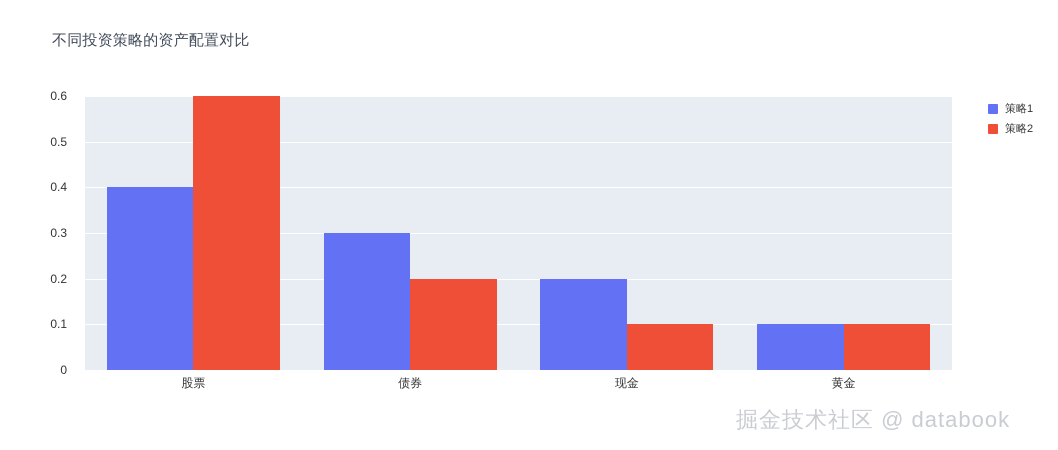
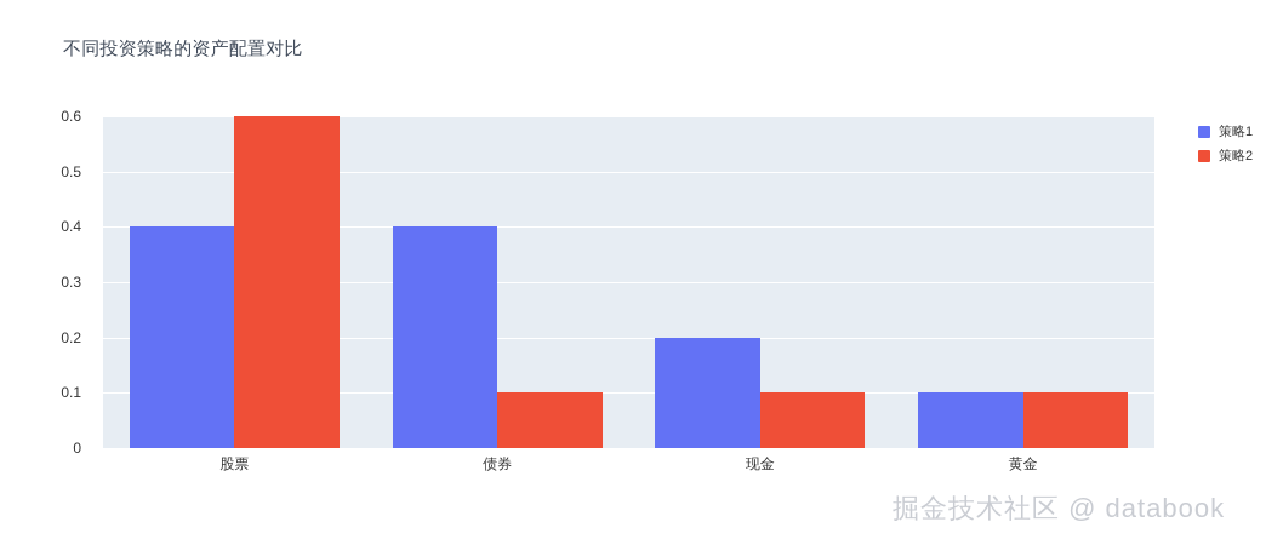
策略1/债券: 0.3 -> 0.4
策略2/债券: 0.2 -> 0.1
